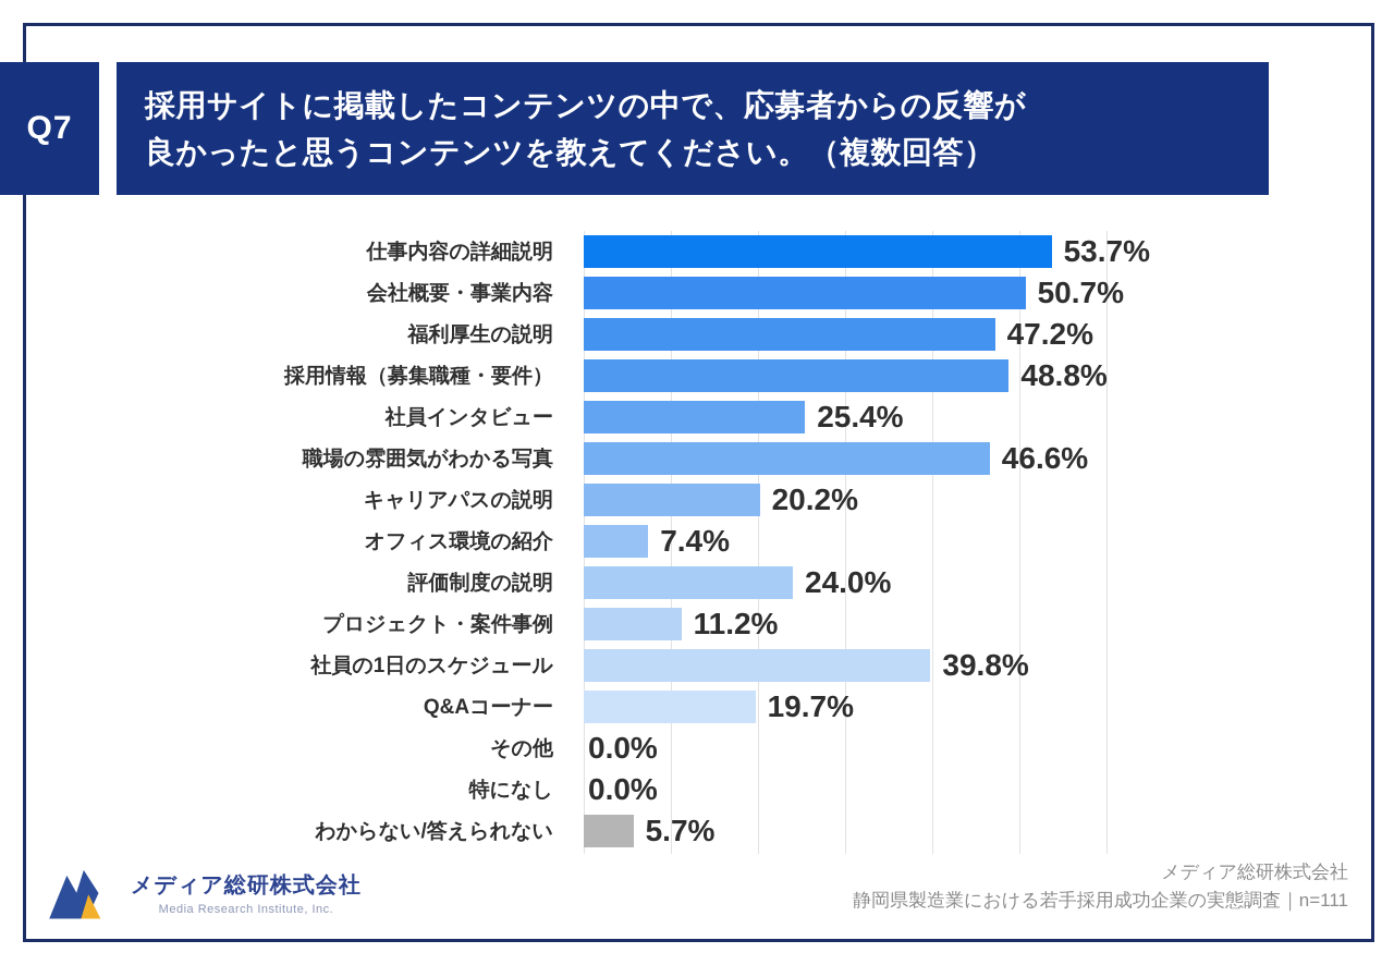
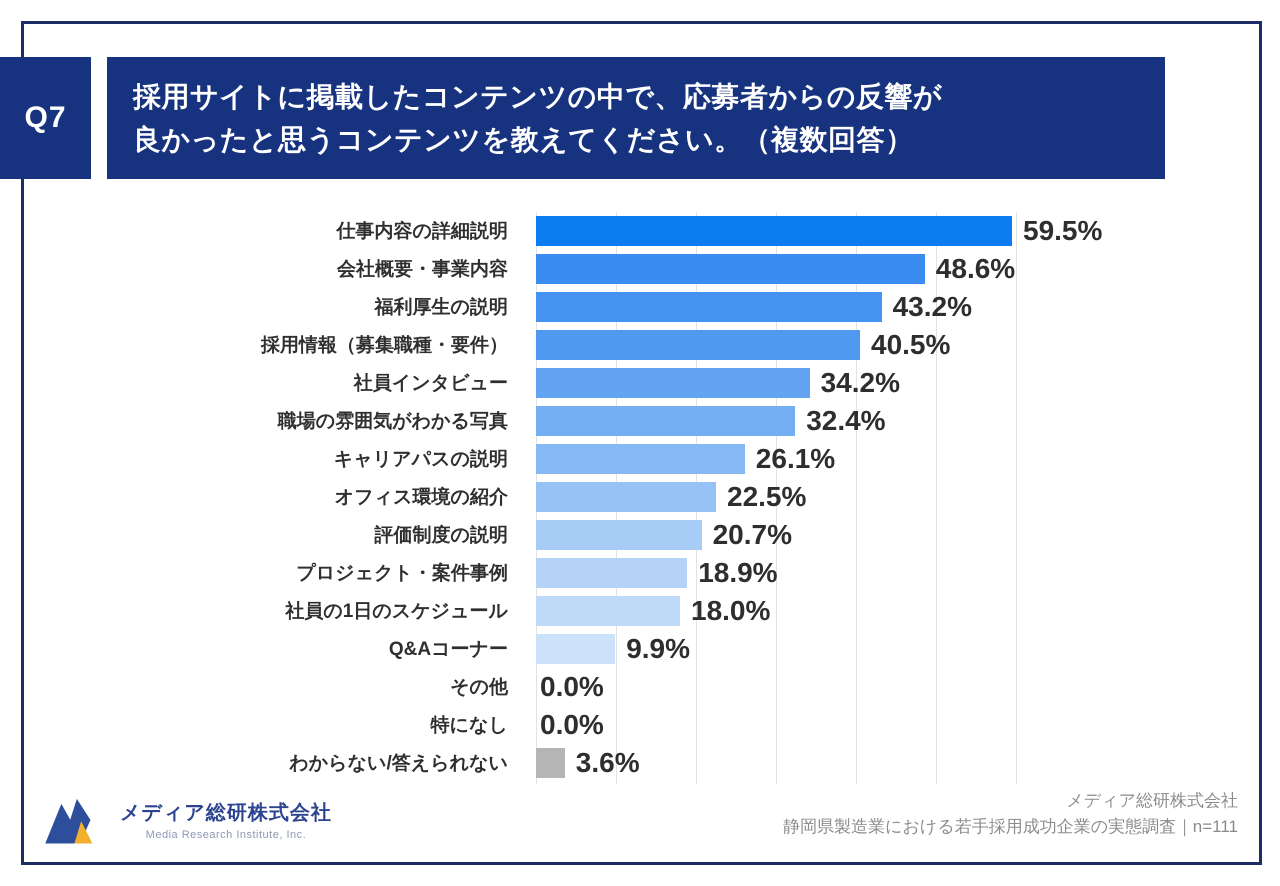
仕事内容の詳細説明: 53.7% -> 59.5%
会社概要・事業内容: 50.7% -> 48.6%
福利厚生の説明: 47.2% -> 43.2%
採用情報（募集職種・要件）: 48.8% -> 40.5%
社員インタビュー: 25.4% -> 34.2%
職場の雰囲気がわかる写真: 46.6% -> 32.4%
キャリアパスの説明: 20.2% -> 26.1%
オフィス環境の紹介: 7.4% -> 22.5%
評価制度の説明: 24.0% -> 20.7%
プロジェクト・案件事例: 11.2% -> 18.9%
社員の1日のスケジュール: 39.8% -> 18.0%
Q&Aコーナー: 19.7% -> 9.9%
わからない/答えられない: 5.7% -> 3.6%
